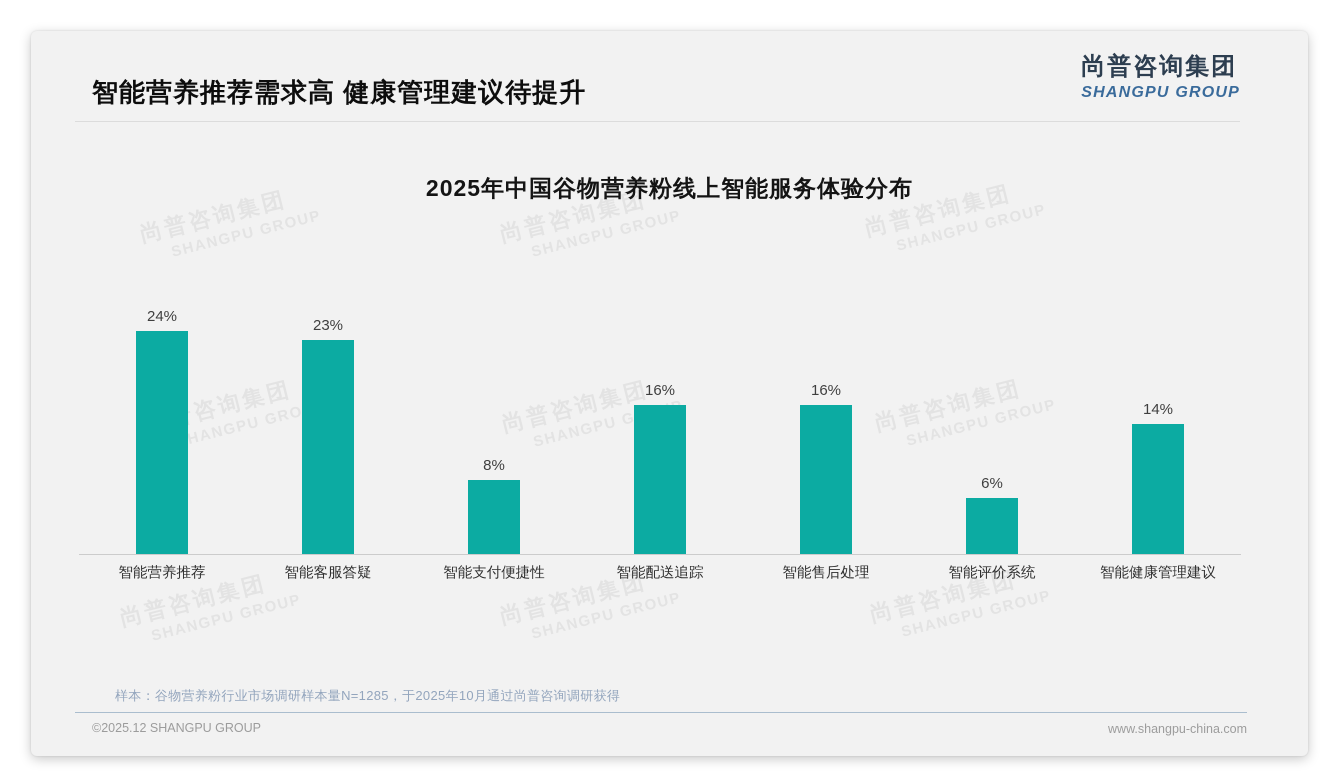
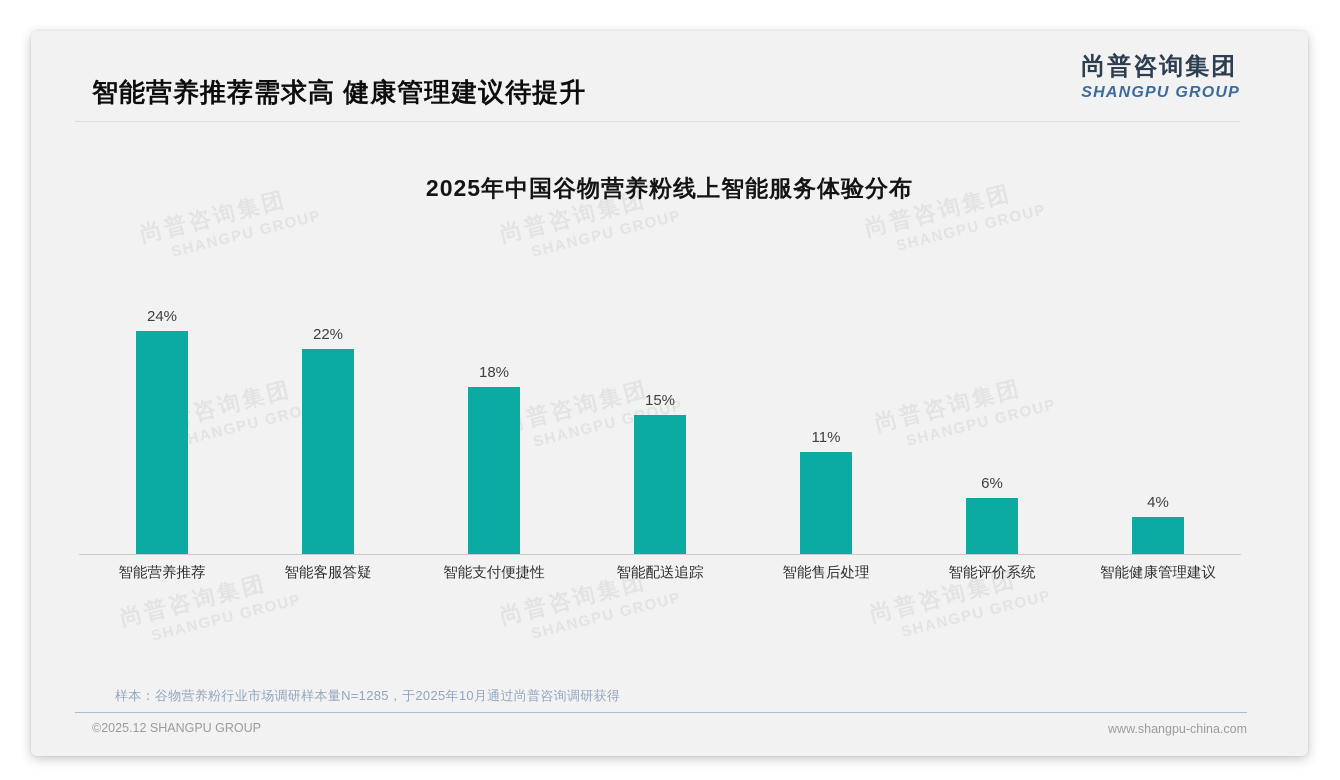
智能客服答疑: 23% -> 22%
智能支付便捷性: 8% -> 18%
智能配送追踪: 16% -> 15%
智能售后处理: 16% -> 11%
智能健康管理建议: 14% -> 4%
